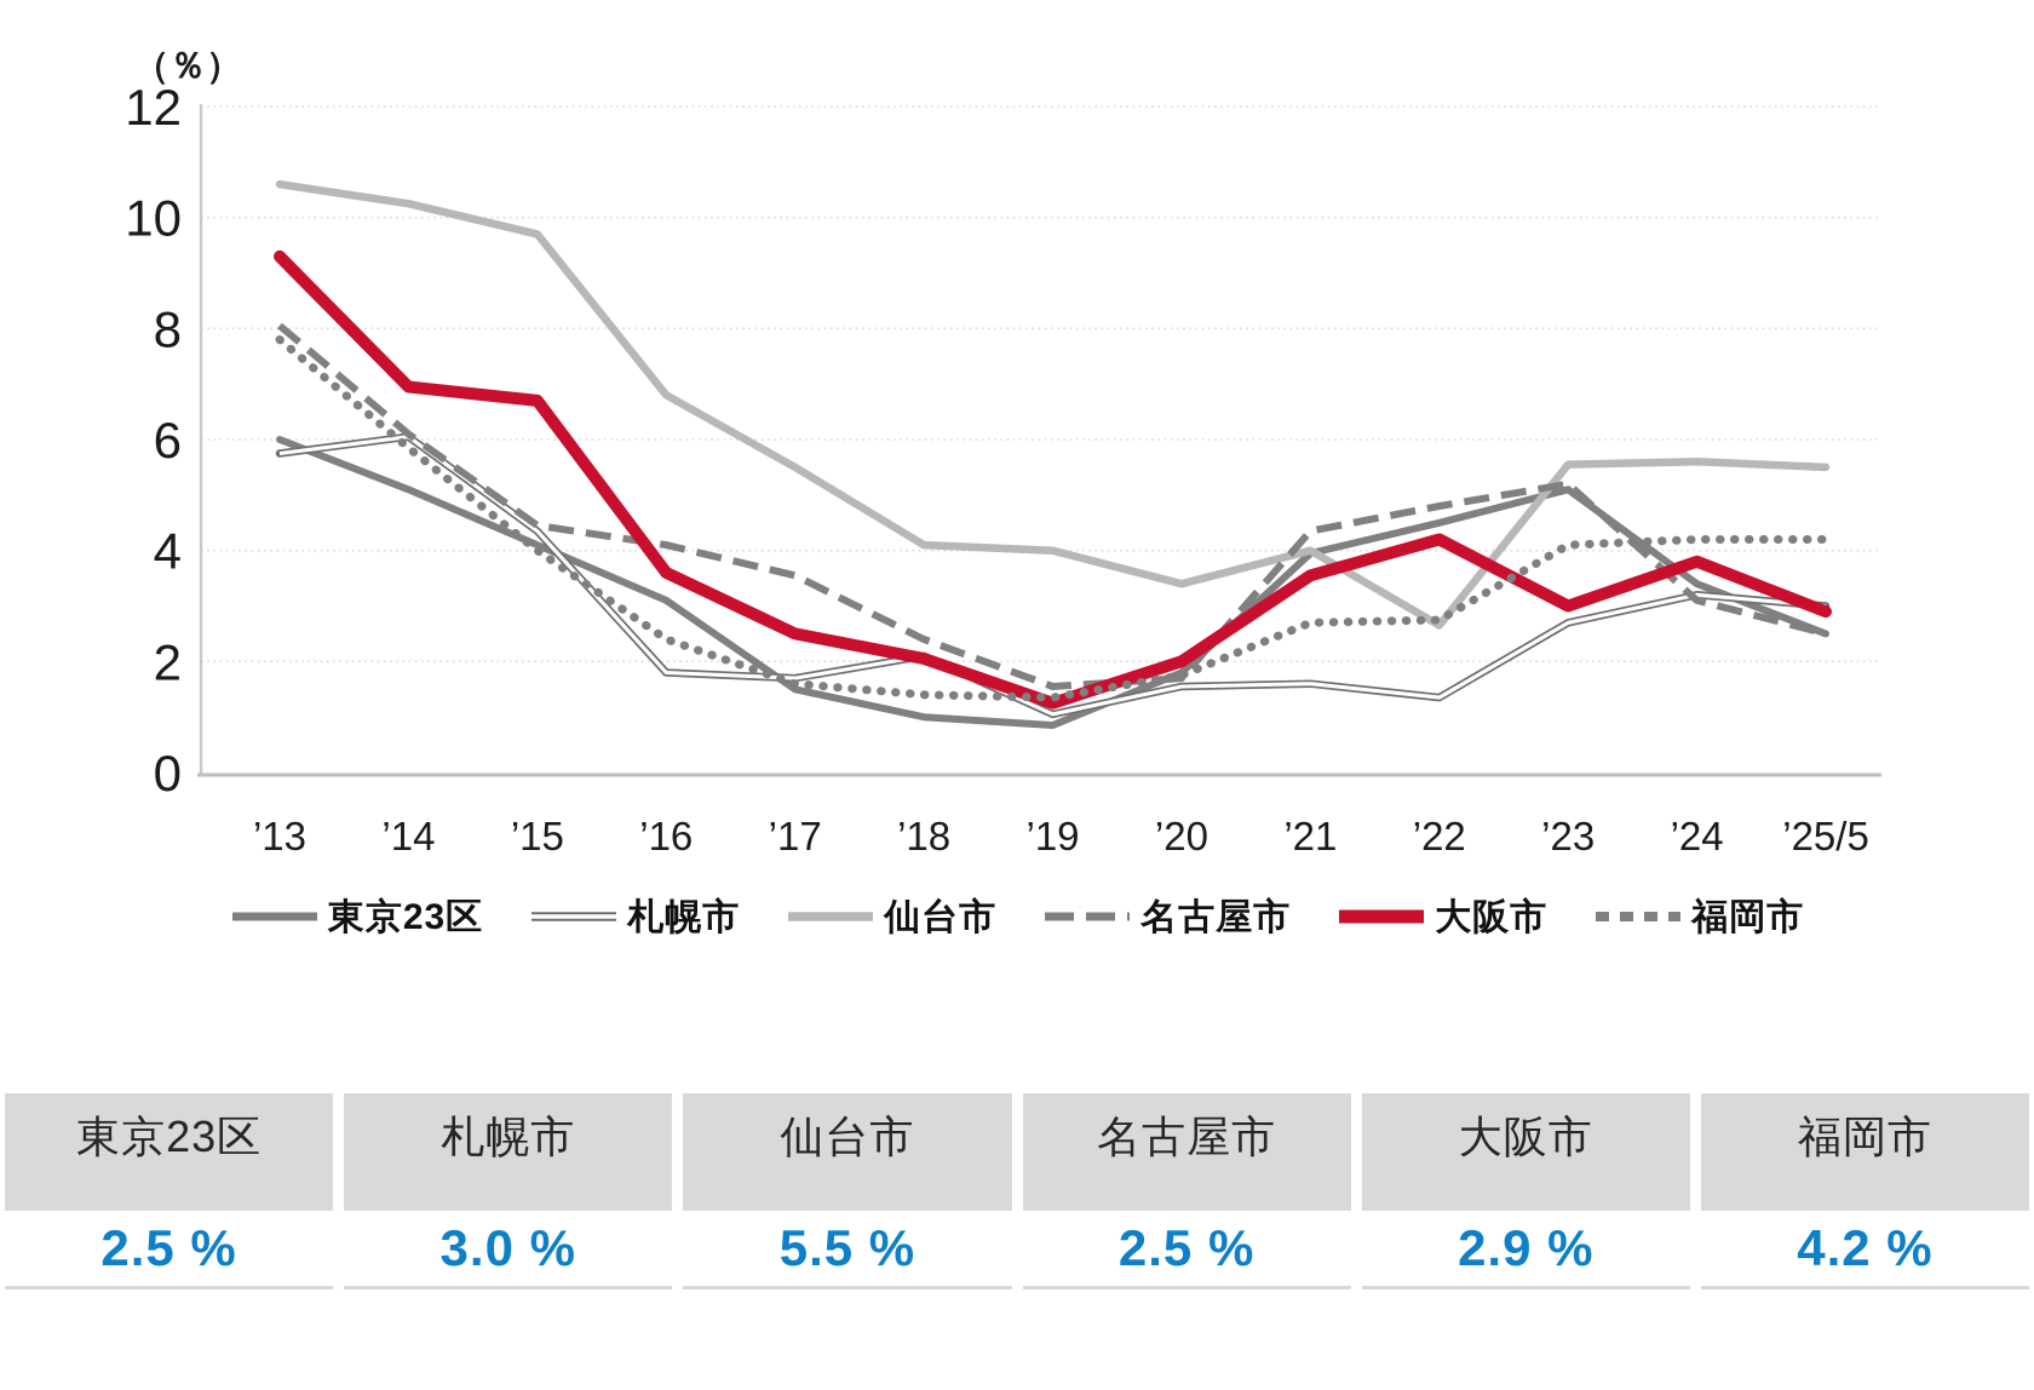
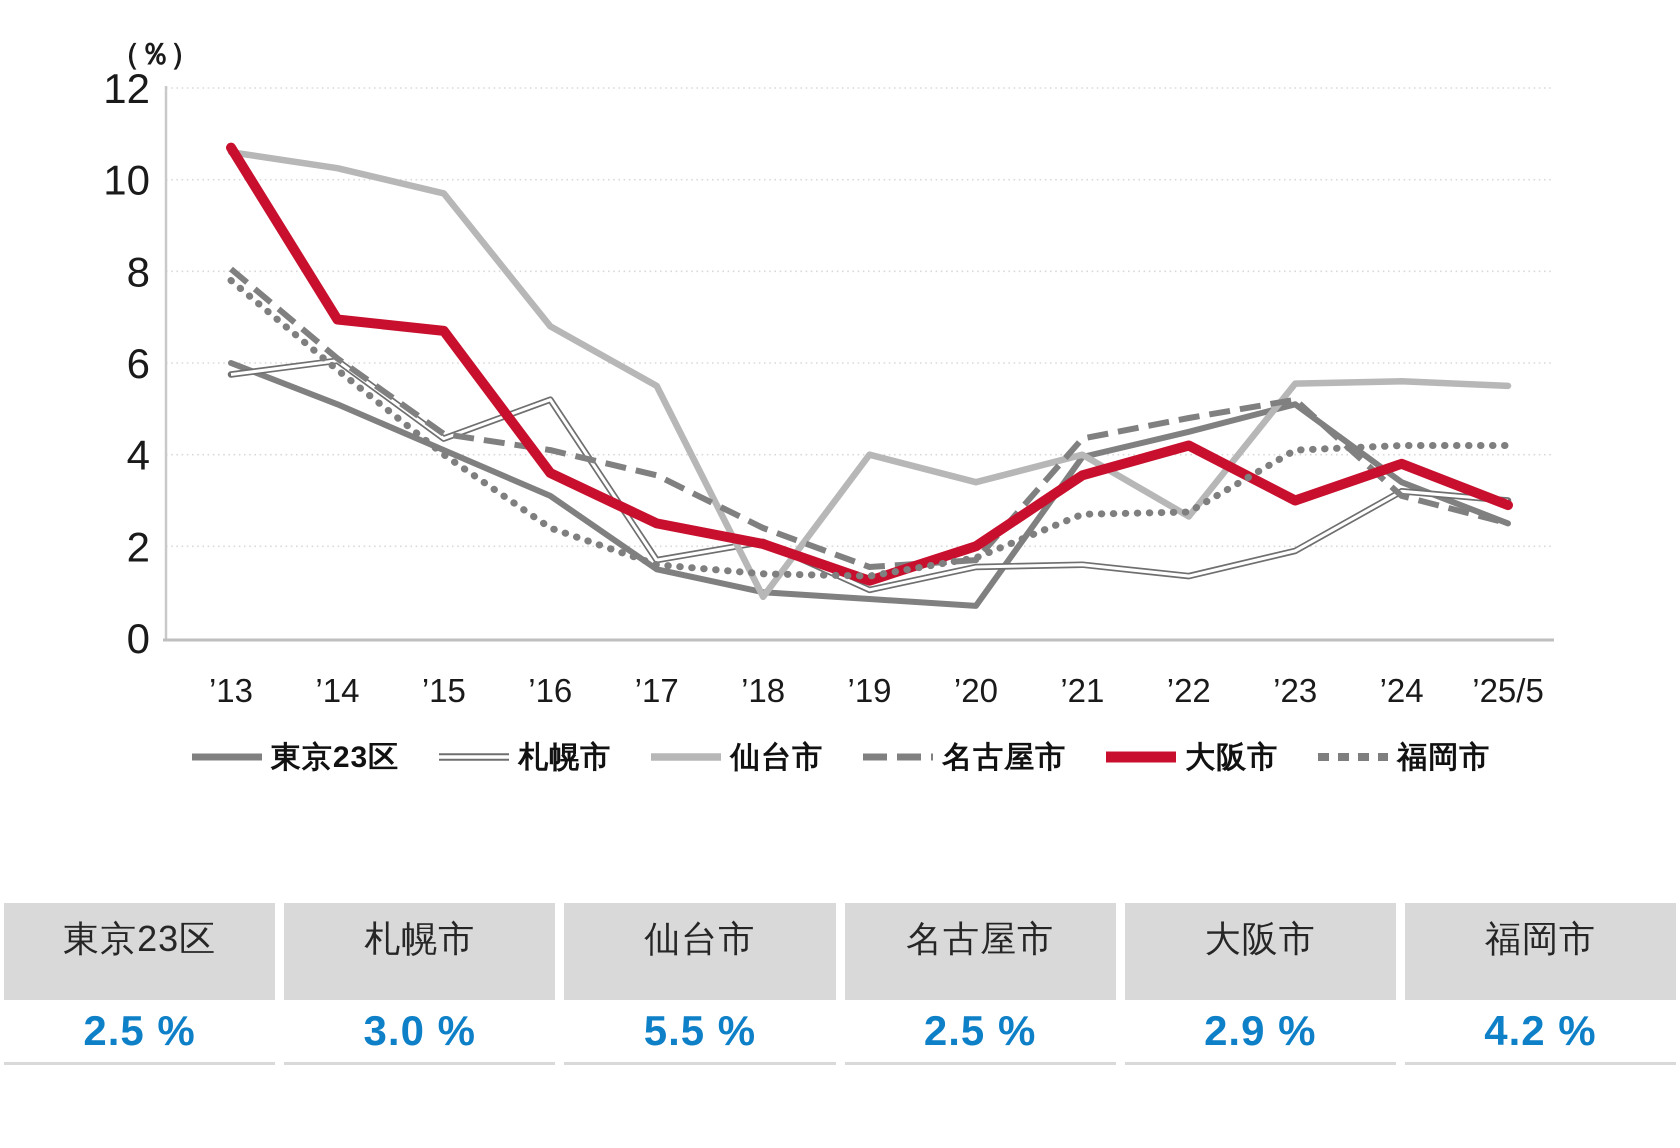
大阪市/’13: 9.3 -> 10.7
札幌市/’16: 1.8 -> 5.2
仙台市/’18: 4.1 -> 0.9
東京23区/’20: 1.8 -> 0.7
札幌市/’23: 2.7 -> 1.9
